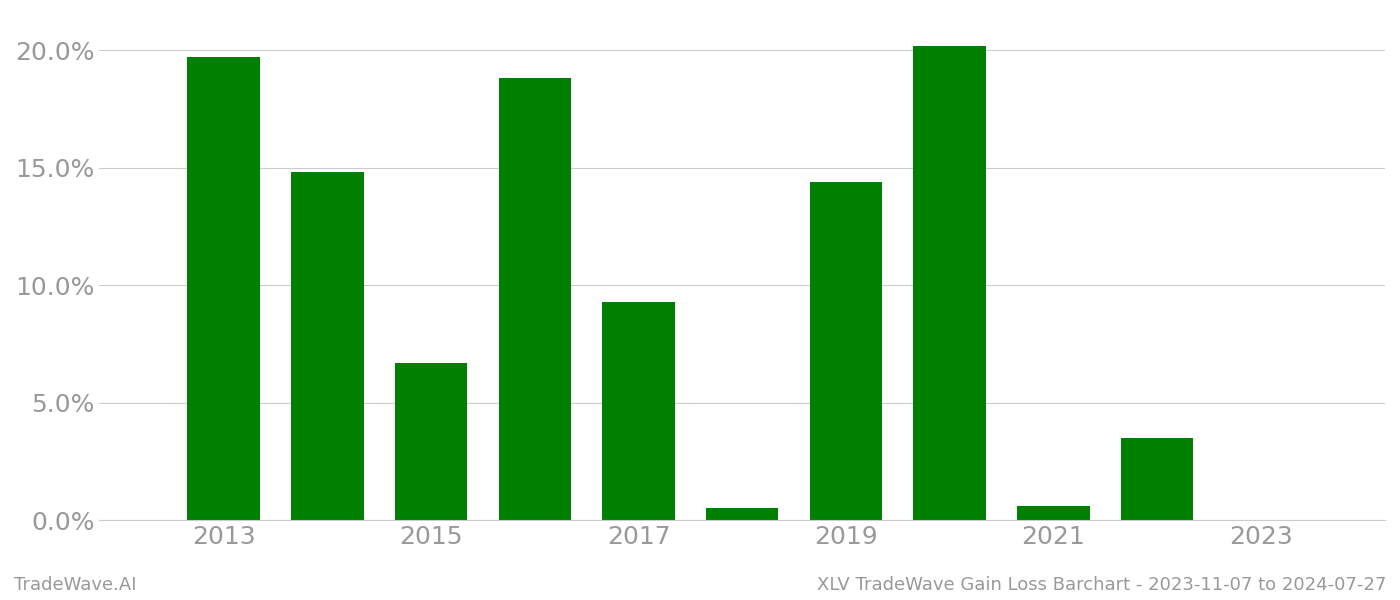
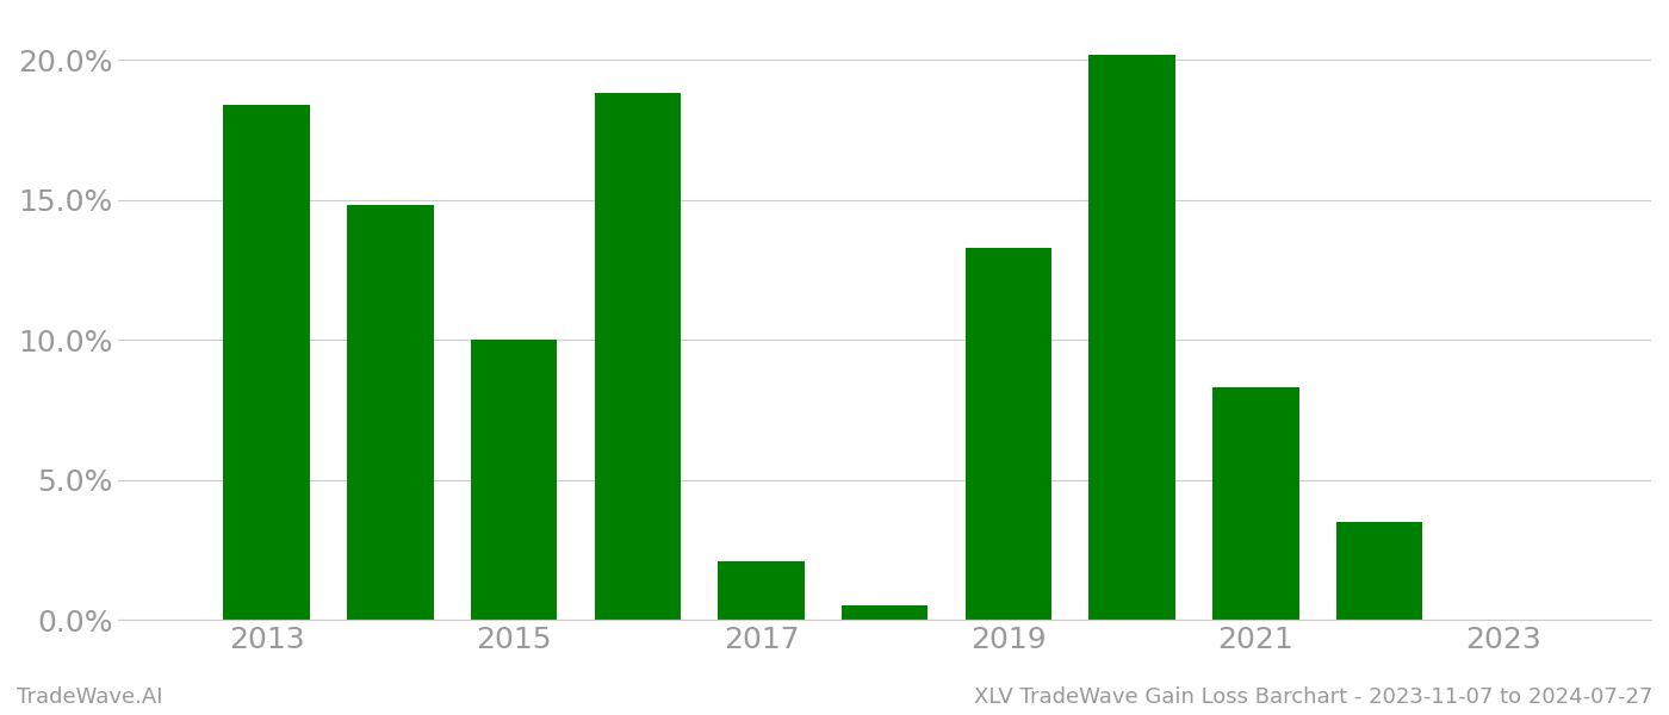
2013: 19.7% -> 18.4%
2015: 6.7% -> 10.0%
2017: 9.3% -> 2.1%
2019: 14.4% -> 13.3%
2021: 0.6% -> 8.3%
